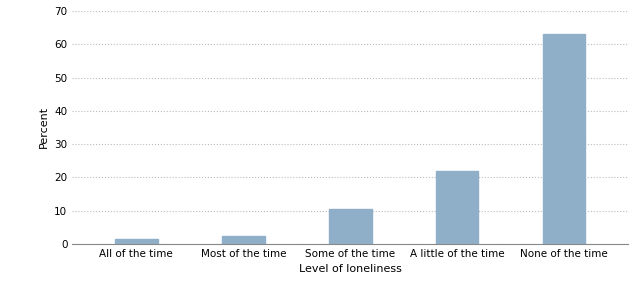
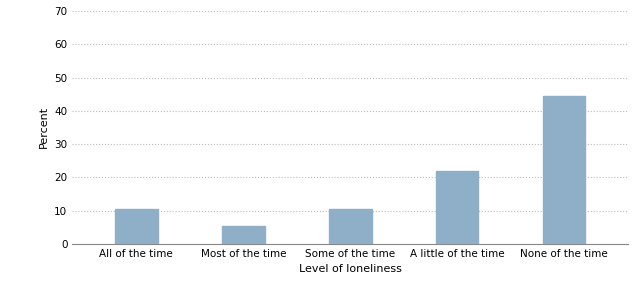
All of the time: 1.5 -> 10.5
Most of the time: 2.5 -> 5.5
None of the time: 63.0 -> 44.5
